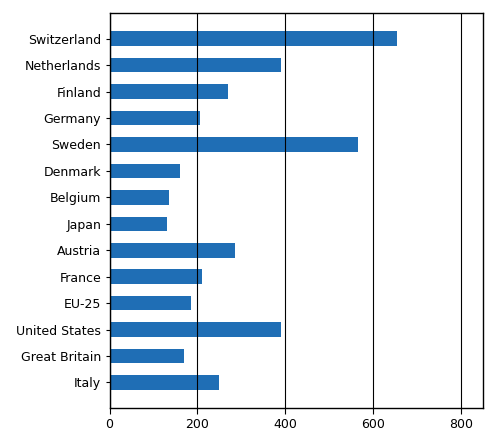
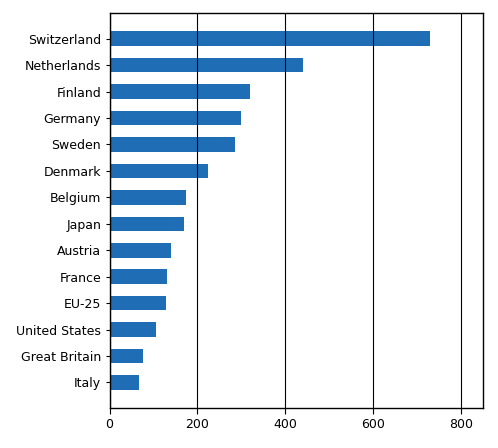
Switzerland: 655 -> 730
Netherlands: 390 -> 440
Finland: 270 -> 320
Germany: 205 -> 300
Sweden: 565 -> 285
Denmark: 160 -> 225
Belgium: 135 -> 175
Japan: 130 -> 170
Austria: 285 -> 140
France: 210 -> 130
EU-25: 185 -> 128
United States: 390 -> 105
Great Britain: 170 -> 75
Italy: 250 -> 68
